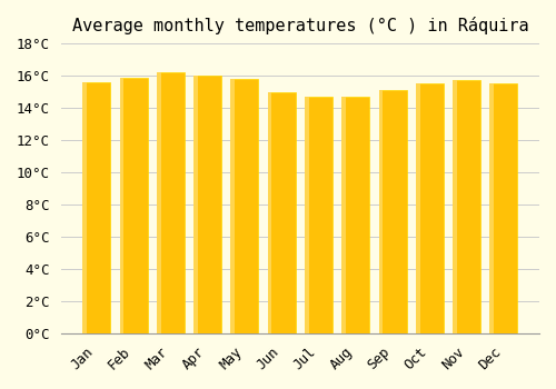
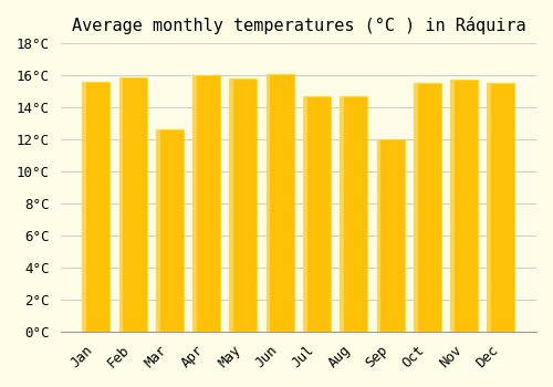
Mar: 16.2°C -> 12.6°C
Jun: 15.0°C -> 16.1°C
Sep: 15.1°C -> 12.0°C
